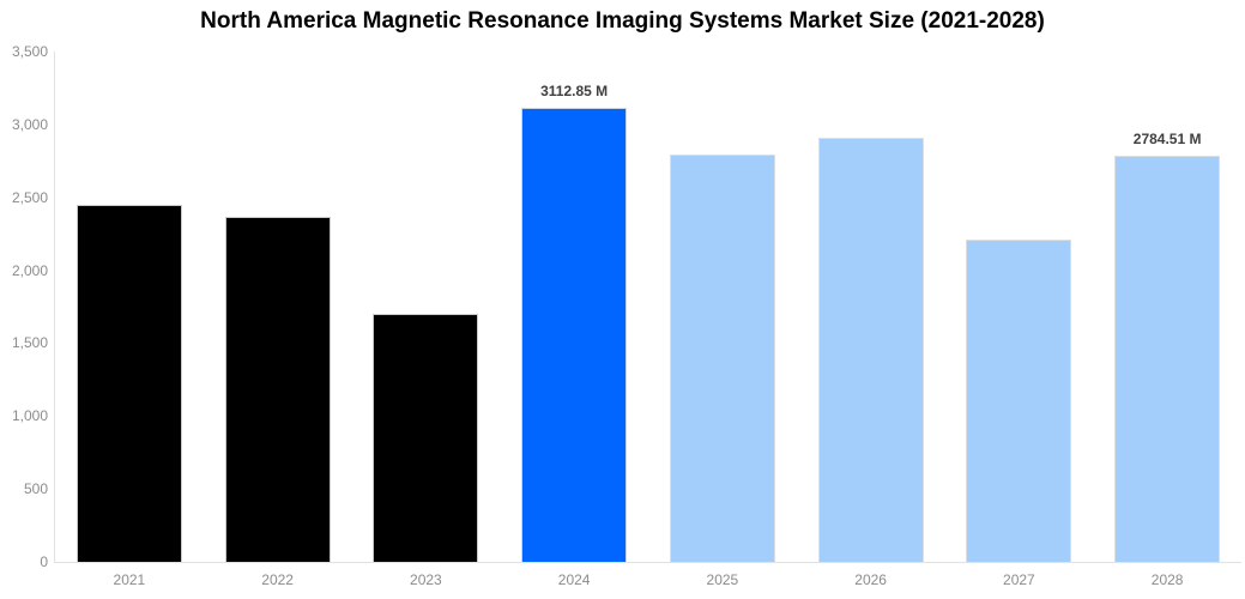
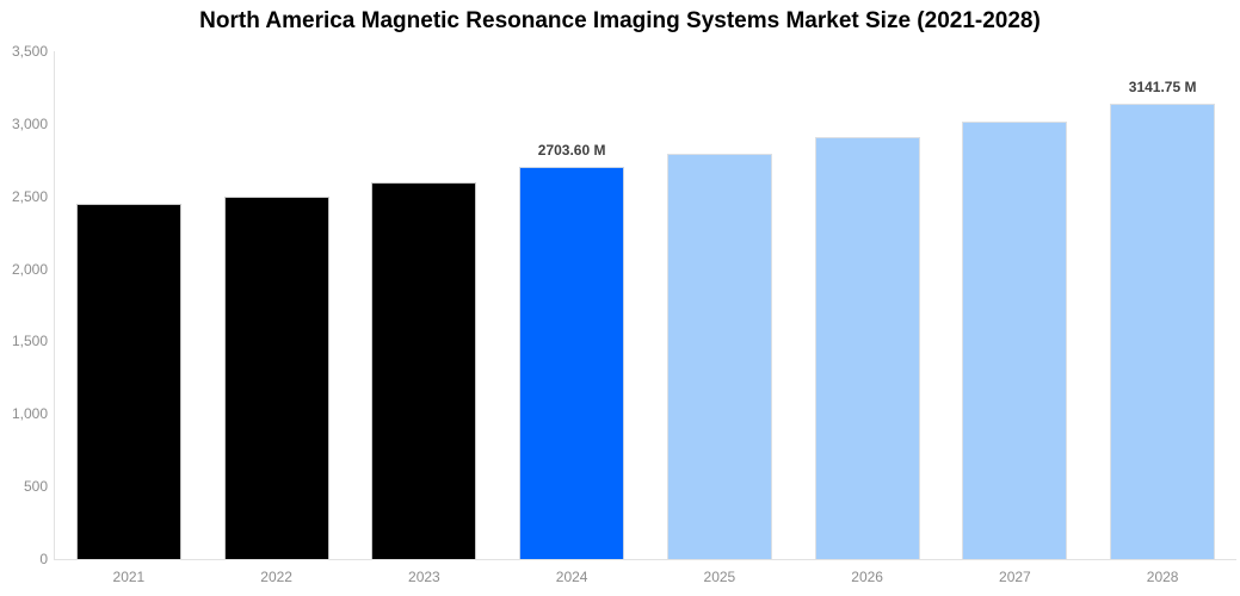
2022: 2370 -> 2500
2023: 1700 -> 2600
2024: 3112.85 -> 2703.60
2027: 2210 -> 3020
2028: 2784.51 -> 3141.75
